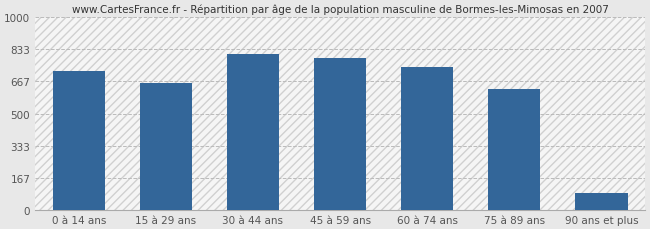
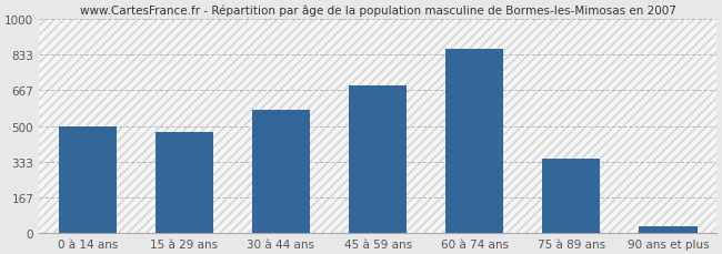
0 à 14 ans: 720 -> 500
15 à 29 ans: 660 -> 470
30 à 44 ans: 810 -> 580
45 à 59 ans: 790 -> 690
60 à 74 ans: 740 -> 860
75 à 89 ans: 630 -> 340
90 ans et plus: 90 -> 30
